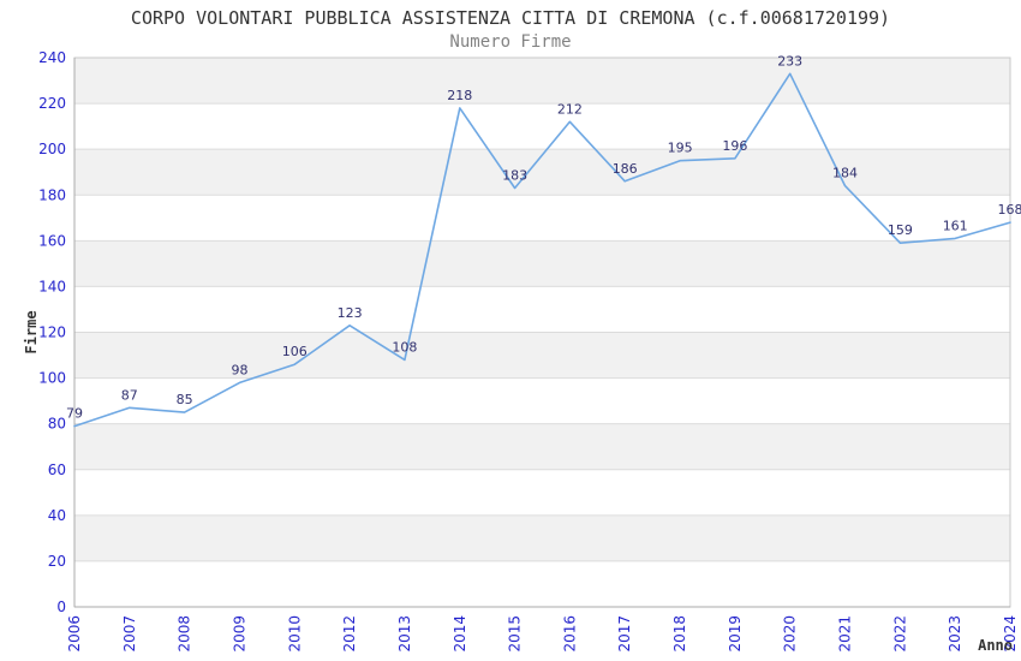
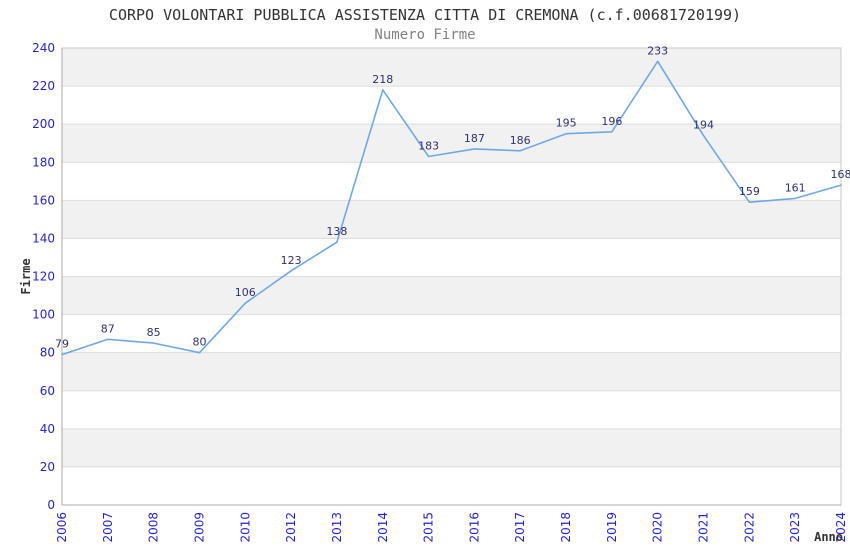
2009: 98 -> 80
2013: 108 -> 138
2016: 212 -> 187
2021: 184 -> 194
